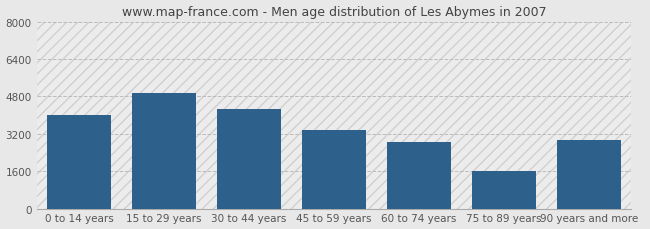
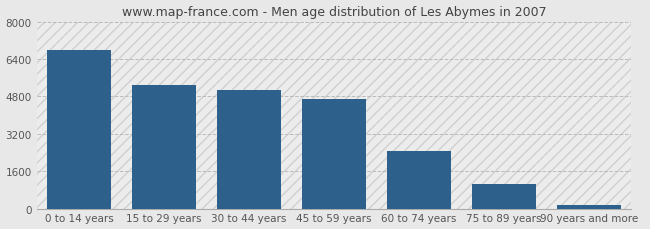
0 to 14 years: 4000 -> 6800
15 to 29 years: 4950 -> 5300
30 to 44 years: 4250 -> 5050
45 to 59 years: 3350 -> 4700
60 to 74 years: 2850 -> 2450
75 to 89 years: 1600 -> 1050
90 years and more: 2950 -> 150
